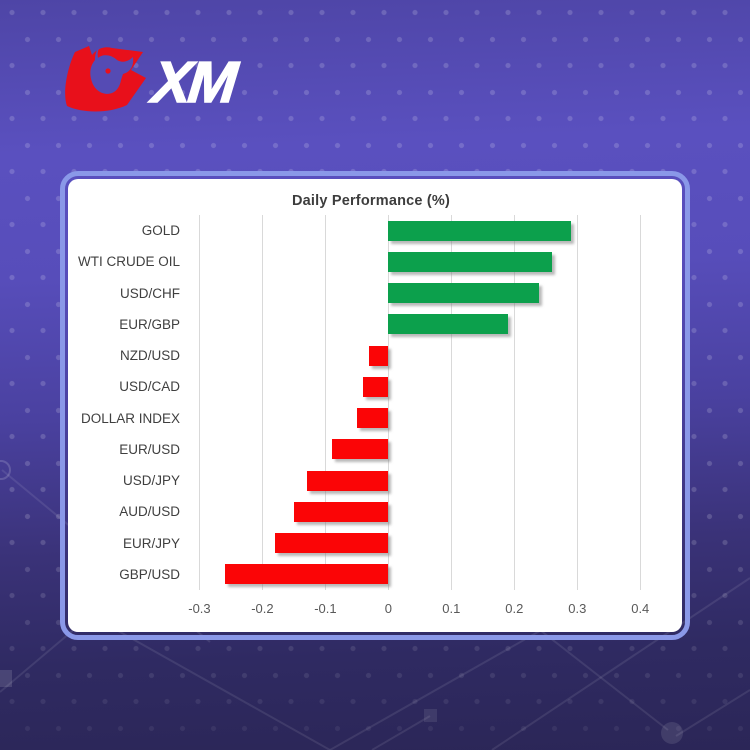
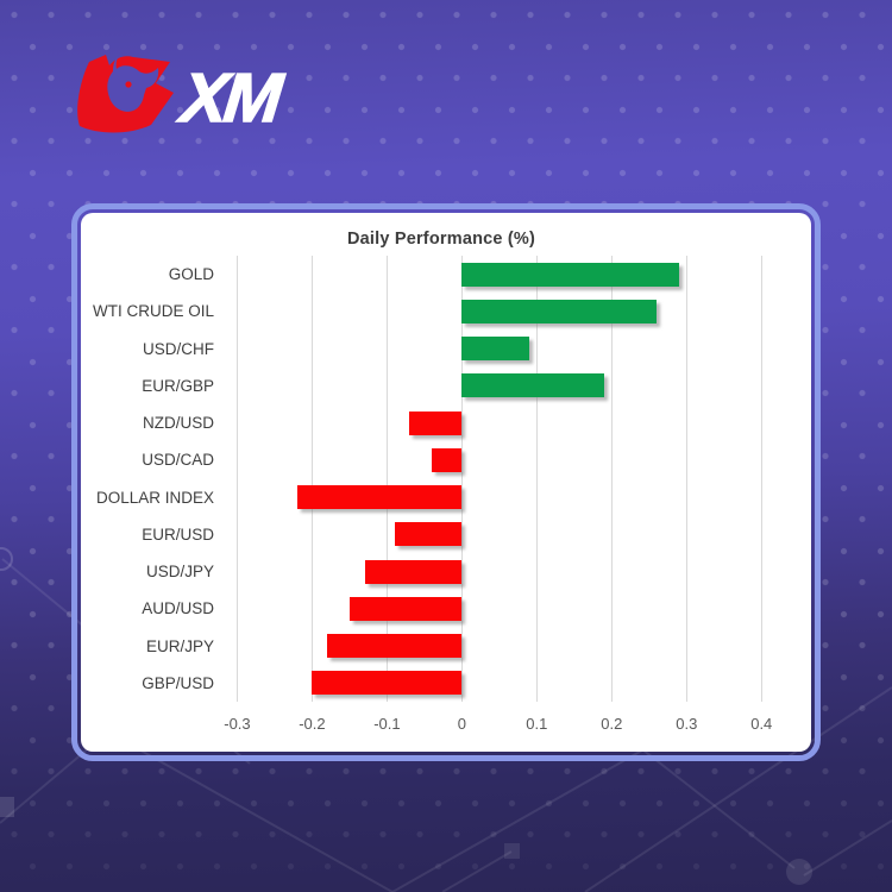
USD/CHF: 0.24 -> 0.09
NZD/USD: -0.03 -> -0.07
DOLLAR INDEX: -0.05 -> -0.22
GBP/USD: -0.26 -> -0.20
